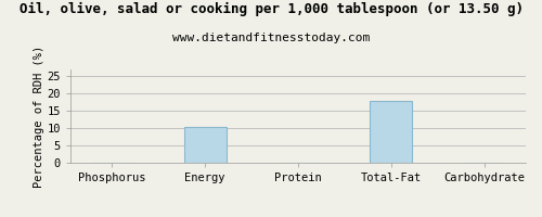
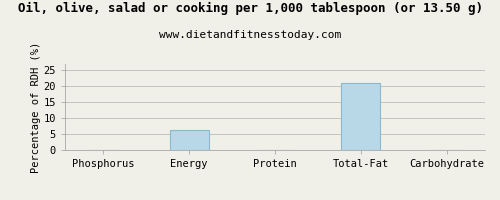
Energy: 10.5 -> 6.2
Total-Fat: 18.0 -> 20.9
